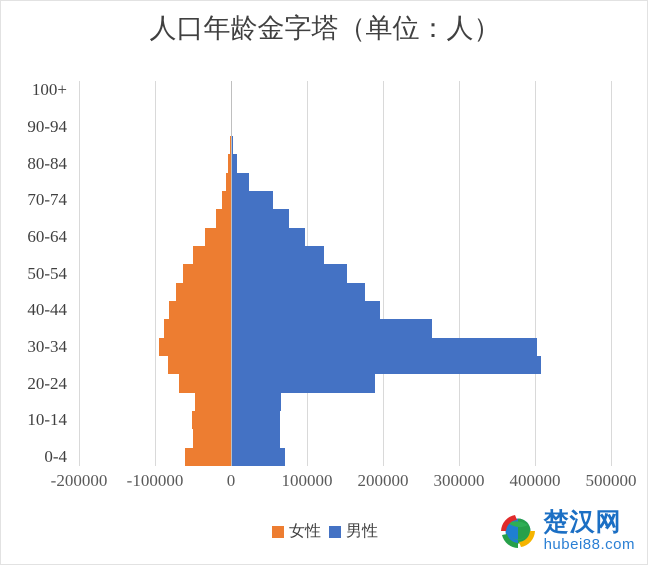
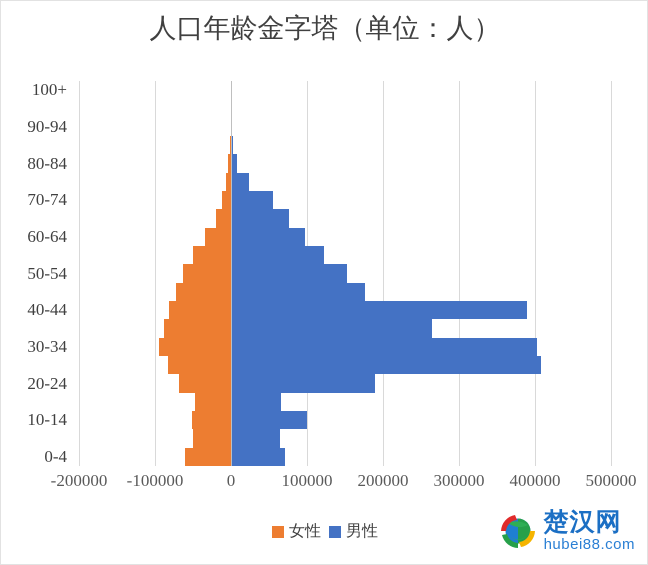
男性/10-14: 60000 -> 100000
男性/40-44: 200000 -> 390000
